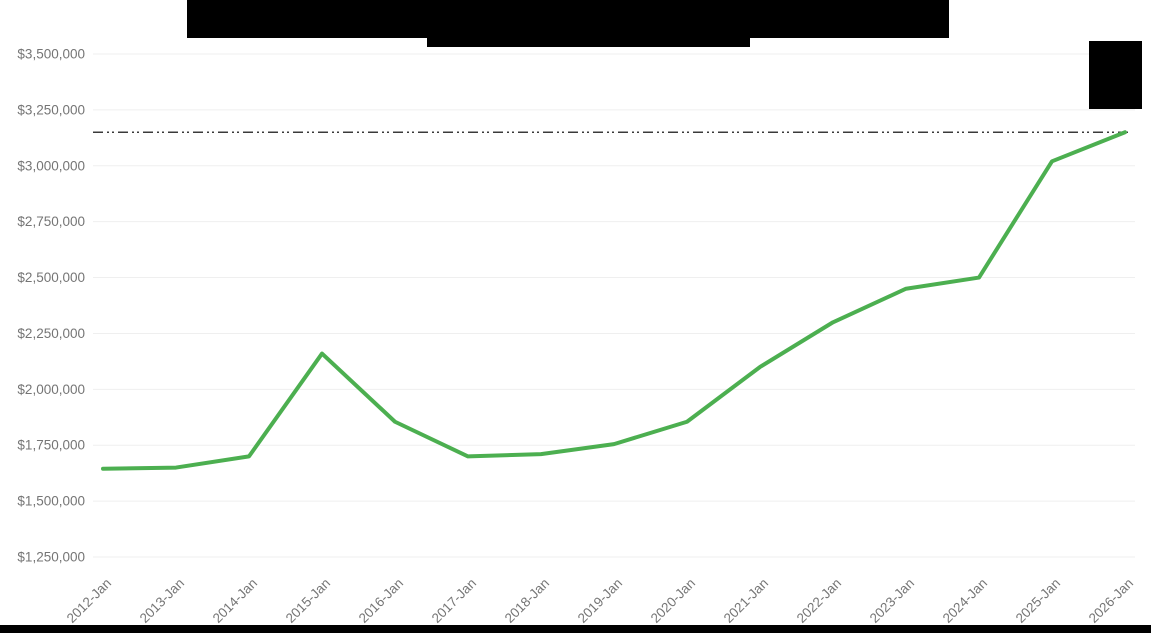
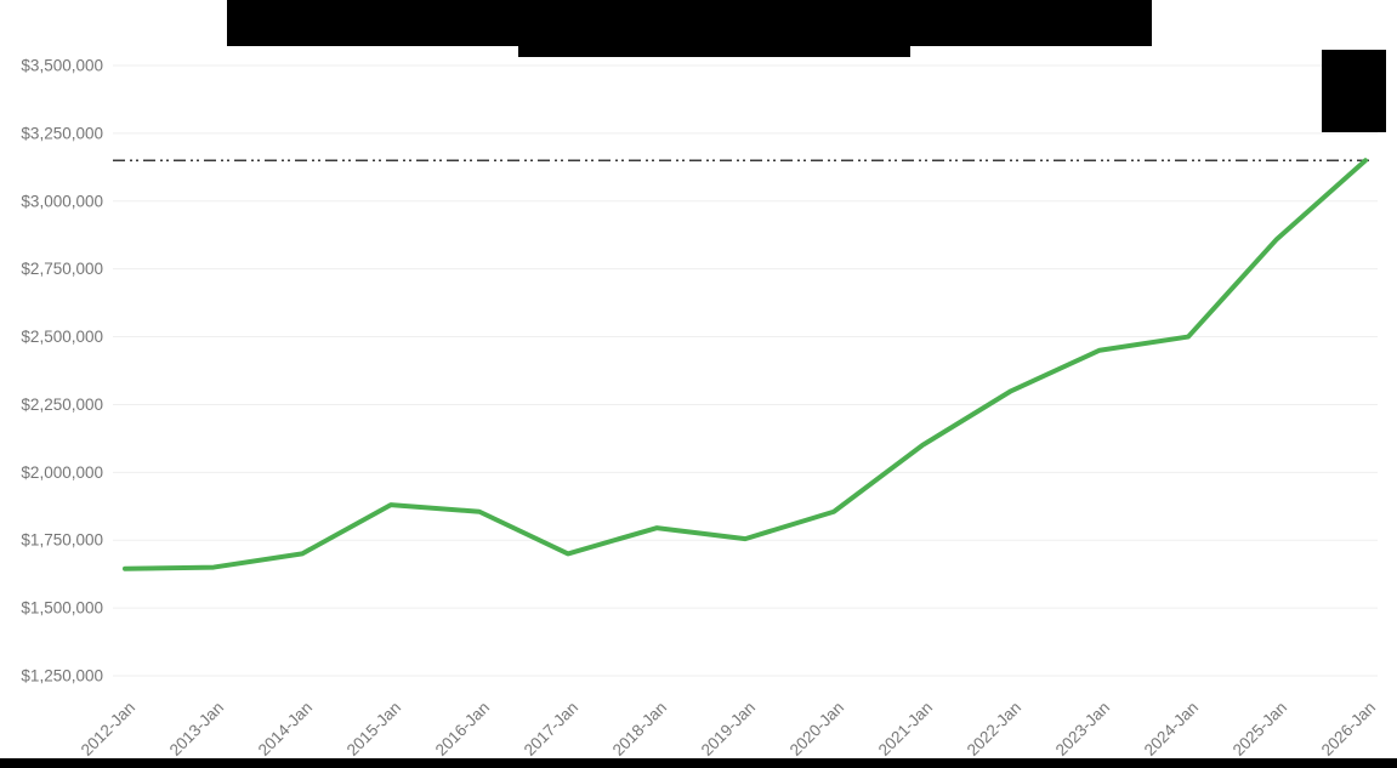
2015-Jan: $2160000 -> $1880000
2018-Jan: $1710000 -> $1800000
2025-Jan: $3020000 -> $2860000
